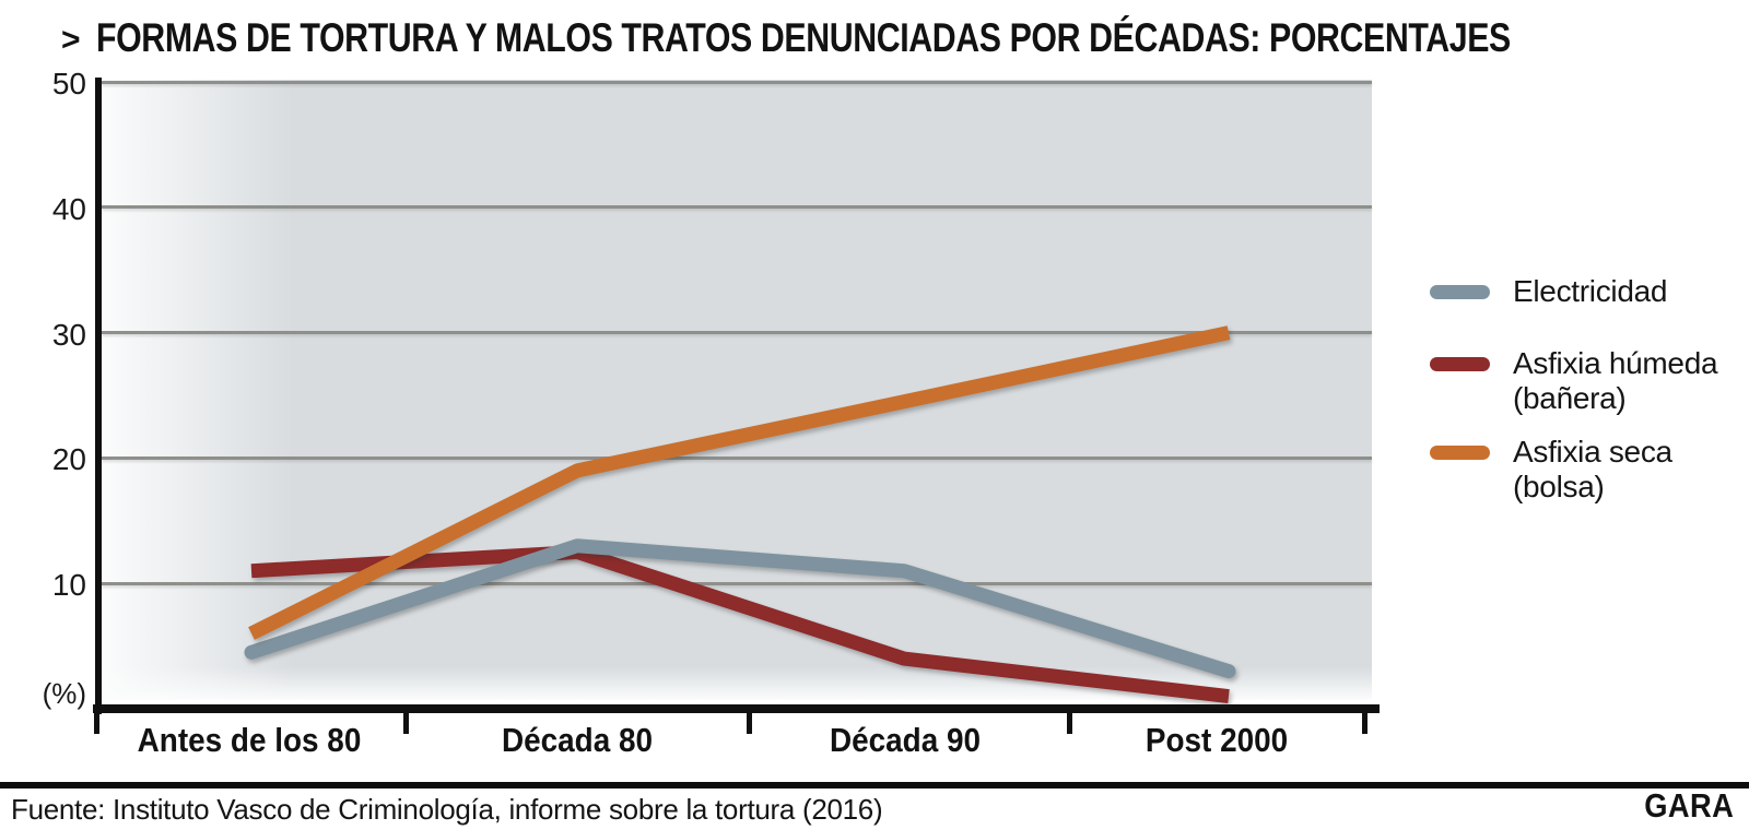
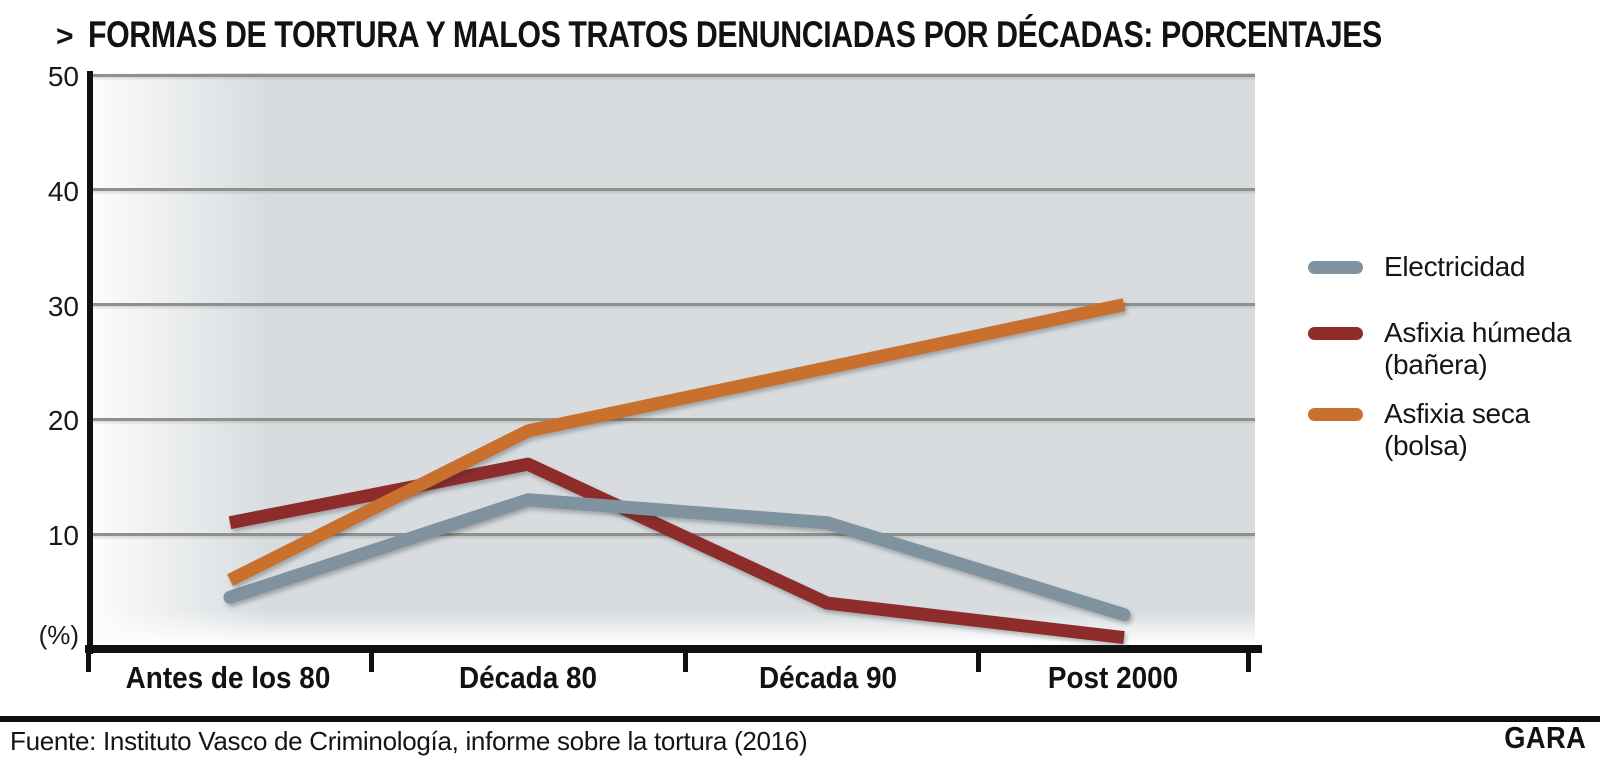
Asfixia húmeda (bañera)/Década 80: 12.5 -> 16.1
